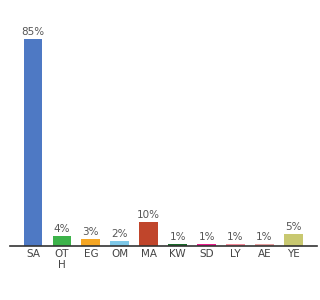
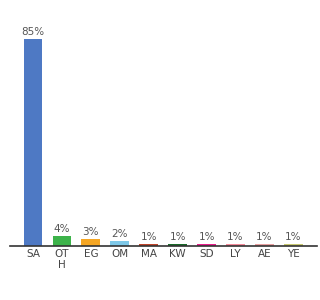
MA: 10% -> 1%
YE: 5% -> 1%
